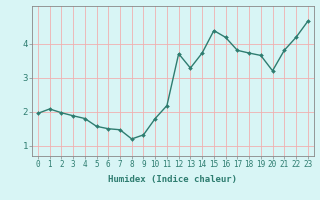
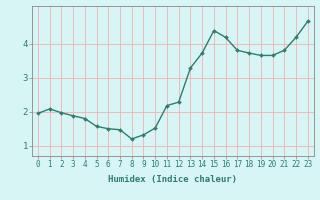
10: 1.80 -> 1.52
12: 3.70 -> 2.28
20: 3.20 -> 3.65
